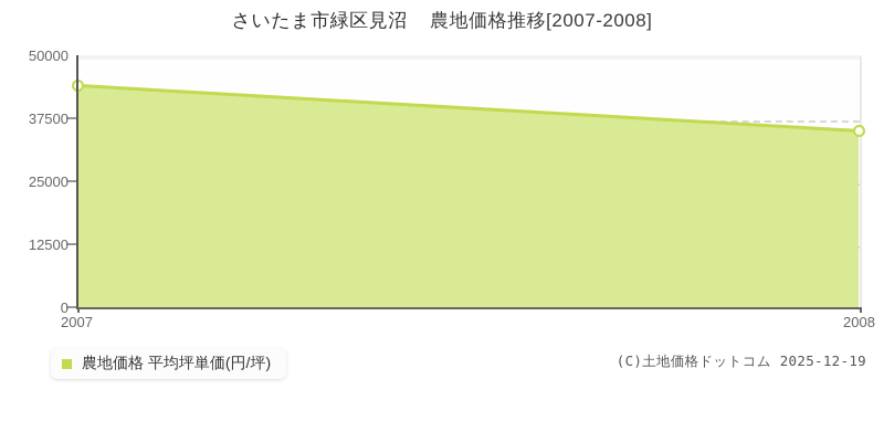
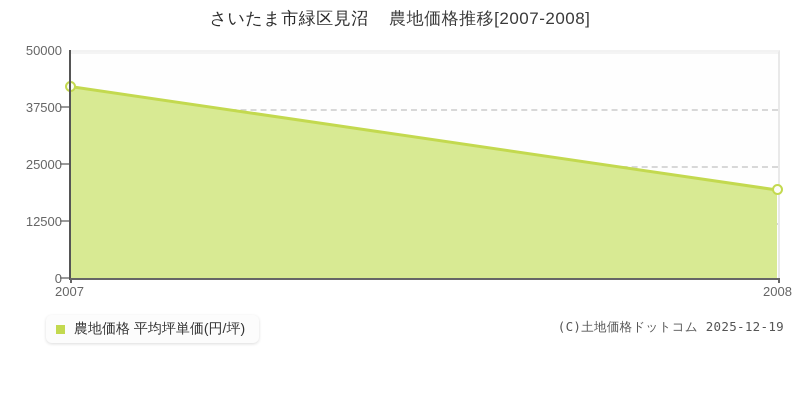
2007: 44000 -> 42000
2008: 35000 -> 19000
